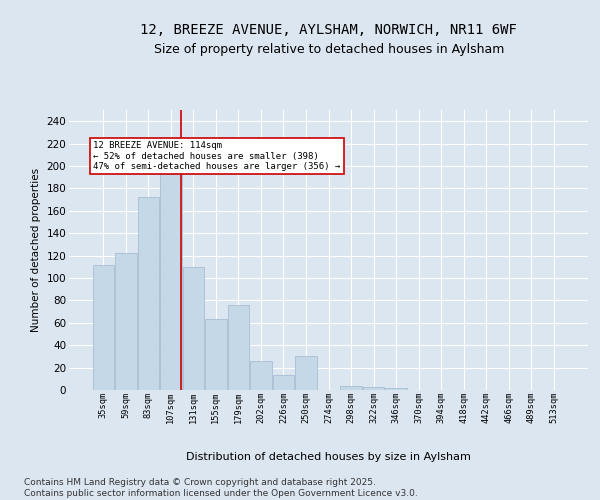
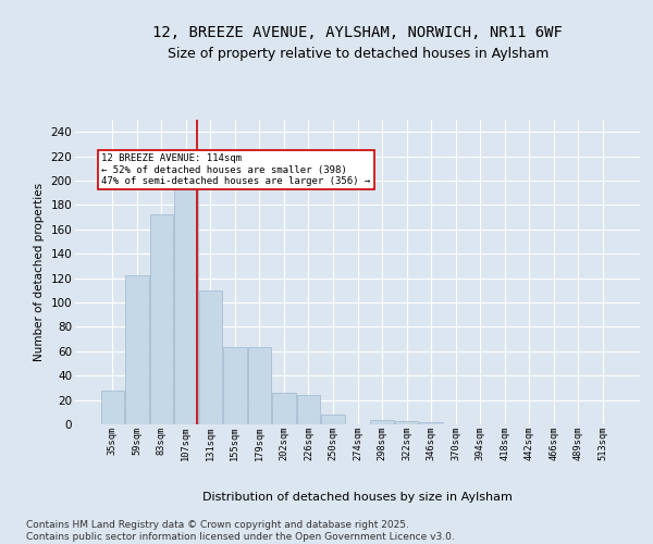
35sqm: 112 -> 28
179sqm: 76 -> 63
226sqm: 13 -> 24
250sqm: 30 -> 8
